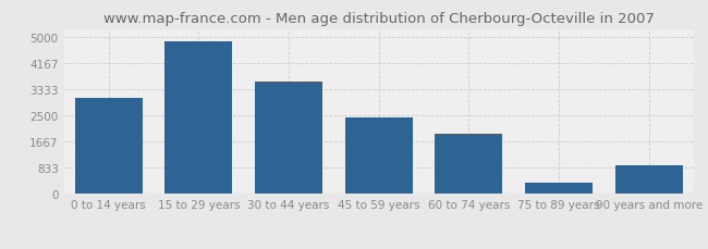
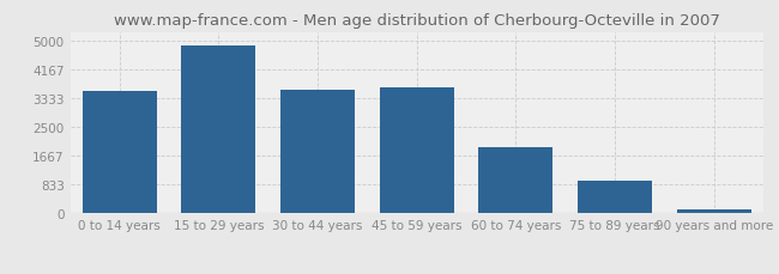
0 to 14 years: 3050 -> 3550
45 to 59 years: 2450 -> 3640
75 to 89 years: 350 -> 950
90 years and more: 900 -> 120
